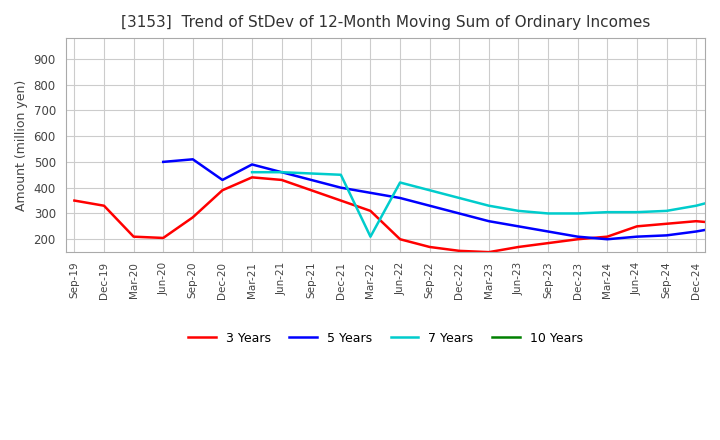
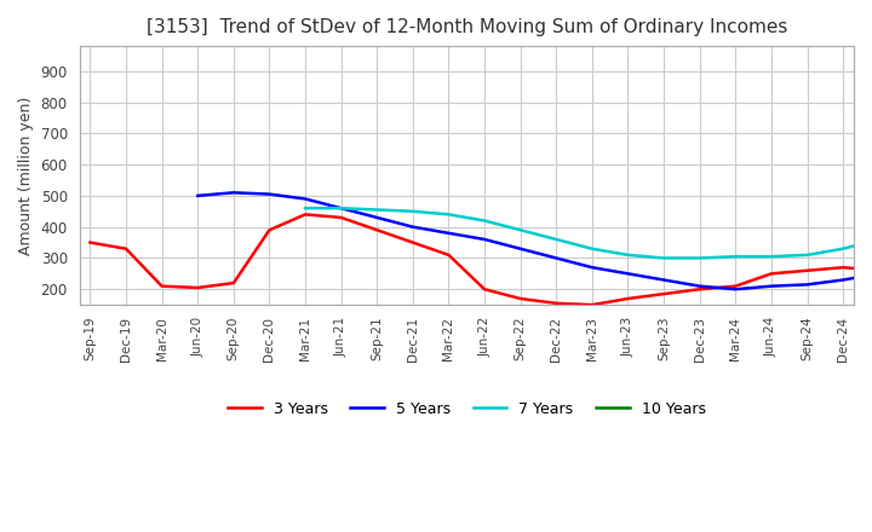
3 Years/Sep-20: 285 -> 220
5 Years/Dec-20: 430 -> 505
7 Years/Mar-22: 210 -> 440
